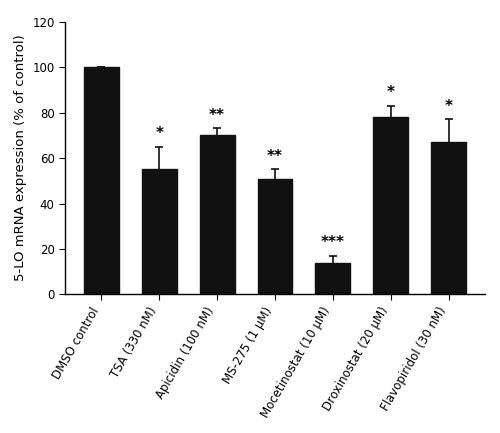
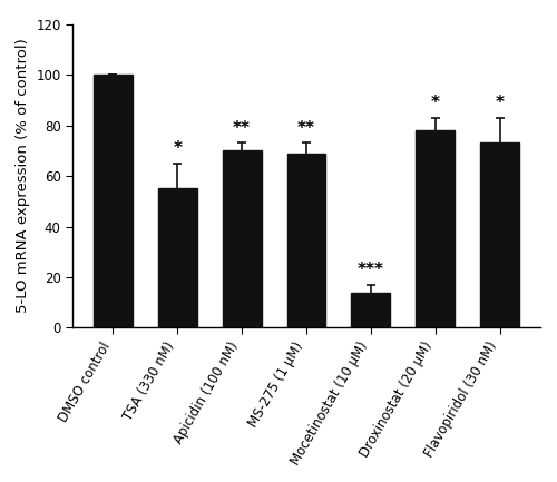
MS-275 (1 μM): 51 -> 69
Flavopiridol (30 nM): 67 -> 73
